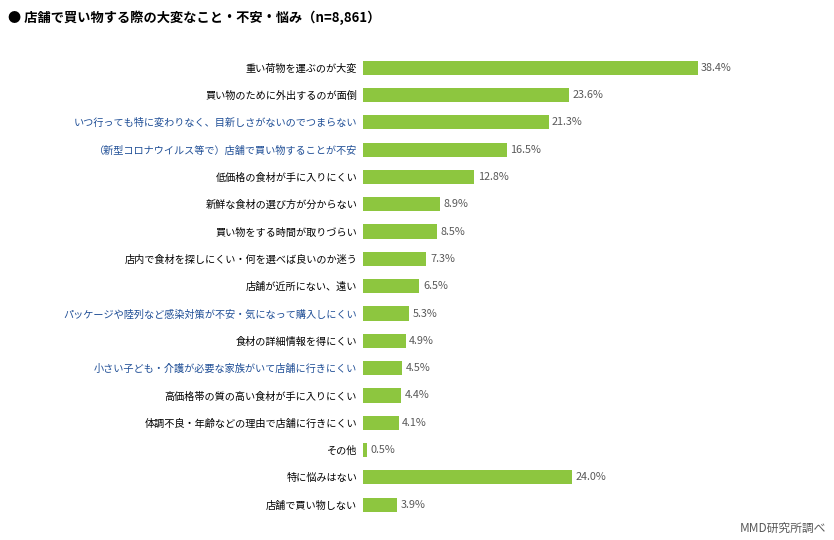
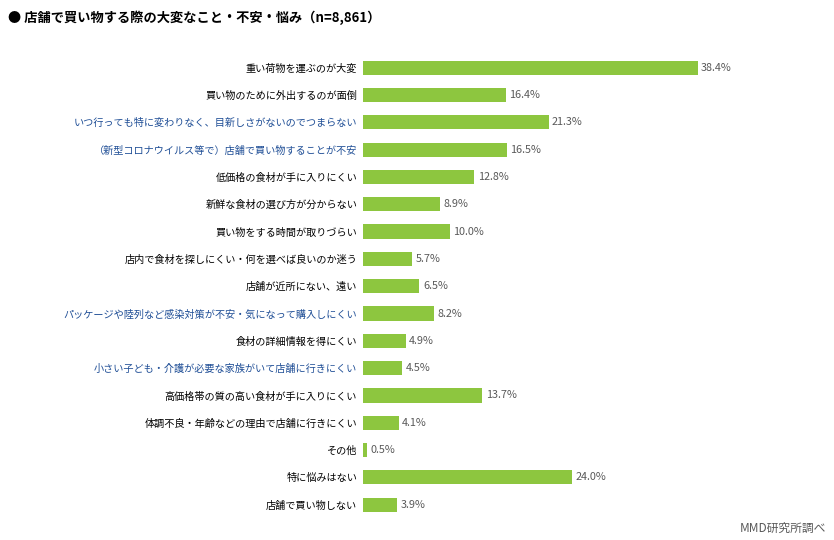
買い物のために外出するのが面倒: 23.6% -> 16.4%
買い物をする時間が取りづらい: 8.5% -> 10.0%
店内で食材を探しにくい・何を選べば良いのか迷う: 7.3% -> 5.7%
パッケージや陸列など感染対策が不安・気になって購入しにくい: 5.3% -> 8.2%
高価格帯の質の高い食材が手に入りにくい: 4.4% -> 13.7%
